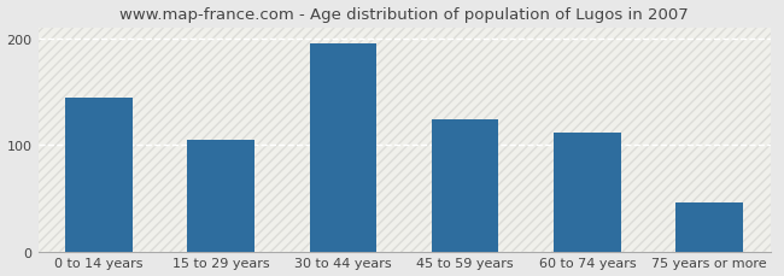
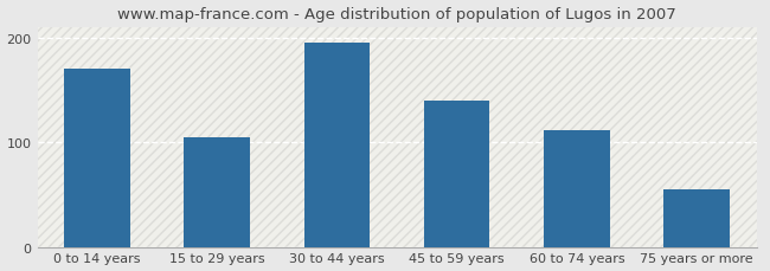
0 to 14 years: 144 -> 170
45 to 59 years: 124 -> 140
75 years or more: 46 -> 55
